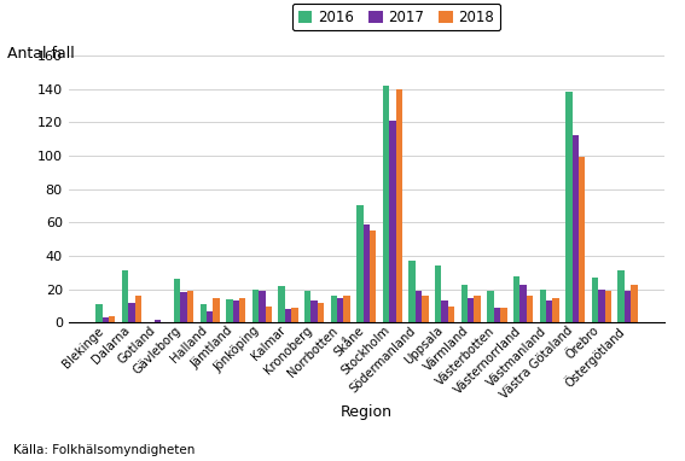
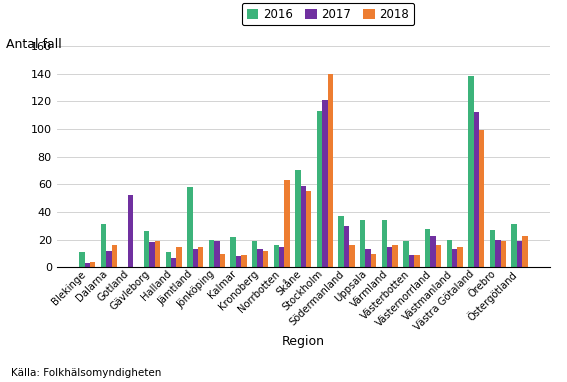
2017/Gotland: 2 -> 52
2016/Jämtland: 14 -> 58
2018/Norrbotten: 16 -> 63
2016/Stockholm: 142 -> 113
2017/Södermanland: 19 -> 30
2016/Värmland: 23 -> 34
